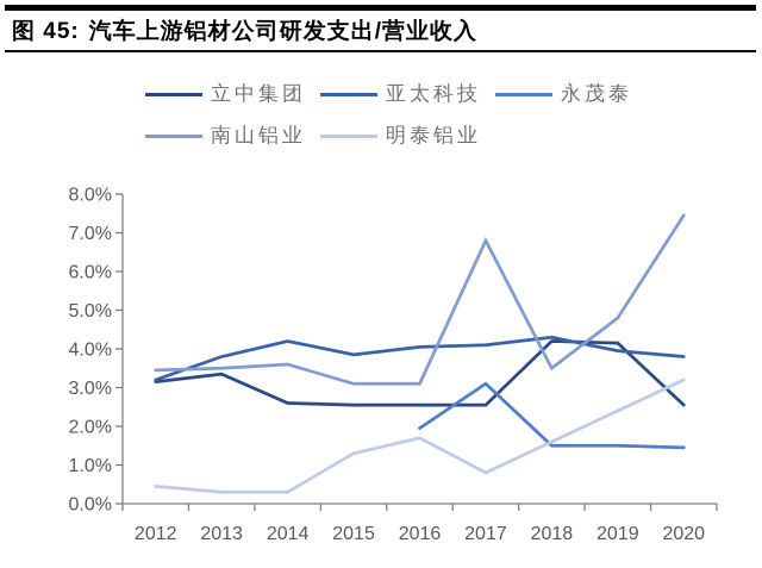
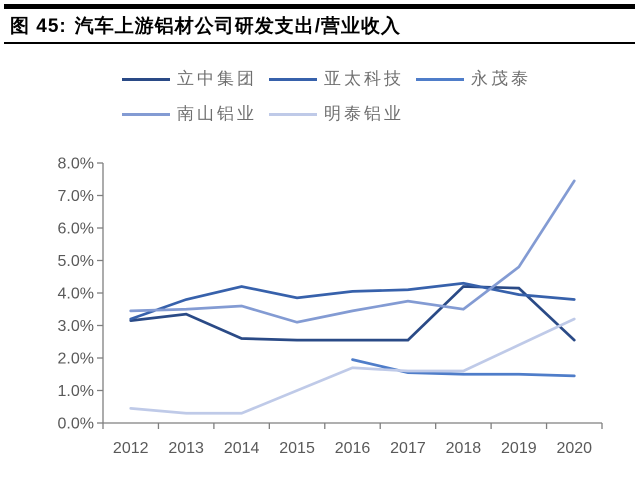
明泰铝业/2015: 1.3% -> 1.0%
南山铝业/2016: 3.1% -> 3.5%
永茂泰/2017: 3.1% -> 1.6%
南山铝业/2017: 6.8% -> 3.8%
明泰铝业/2017: 0.8% -> 1.6%
